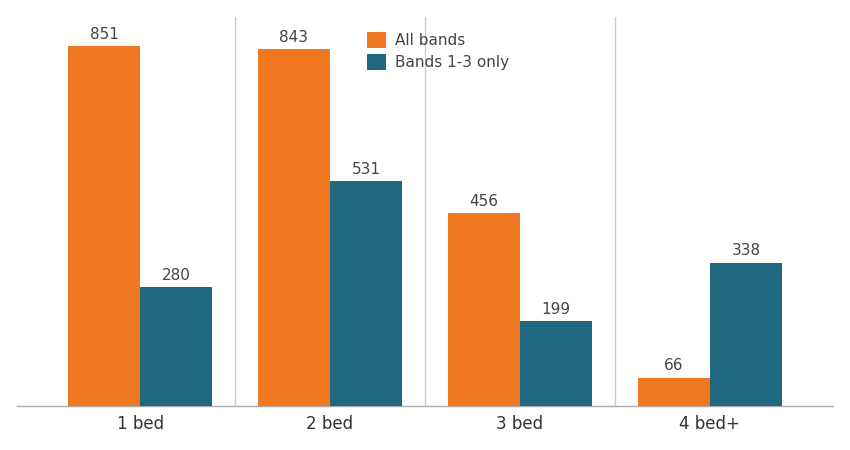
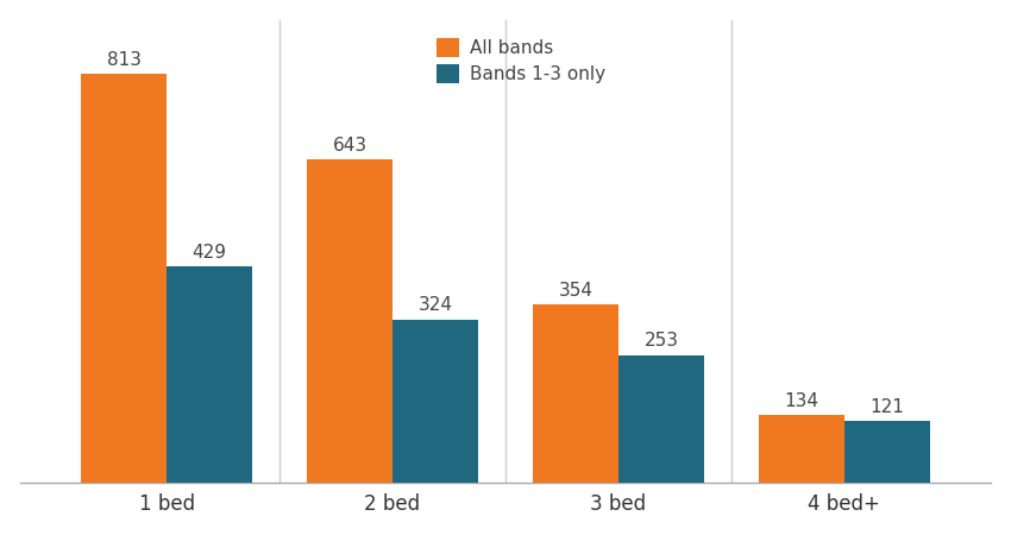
All bands/1 bed: 851 -> 813
Bands 1-3 only/1 bed: 280 -> 429
All bands/2 bed: 843 -> 643
Bands 1-3 only/2 bed: 531 -> 324
All bands/3 bed: 456 -> 354
Bands 1-3 only/3 bed: 199 -> 253
All bands/4 bed+: 66 -> 134
Bands 1-3 only/4 bed+: 338 -> 121
